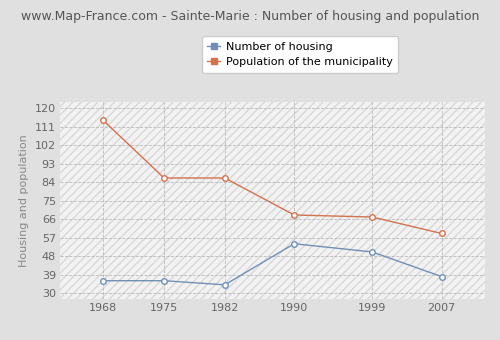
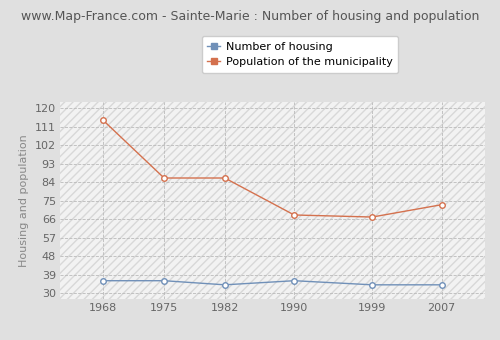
Number of housing/1990: 54 -> 36
Number of housing/1999: 50 -> 34
Number of housing/2007: 38 -> 34
Population of the municipality/2007: 59 -> 73
